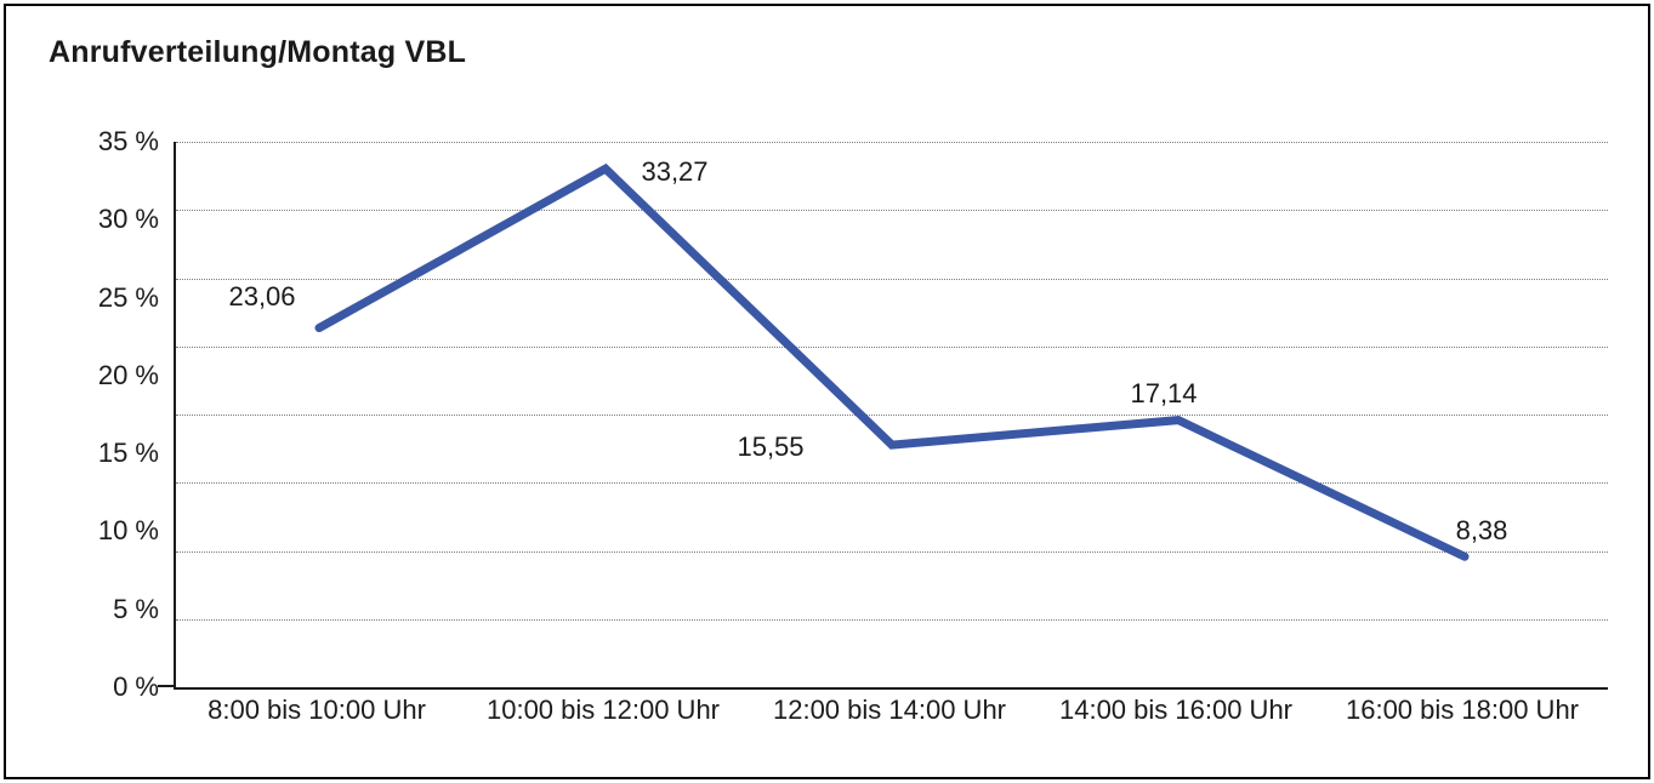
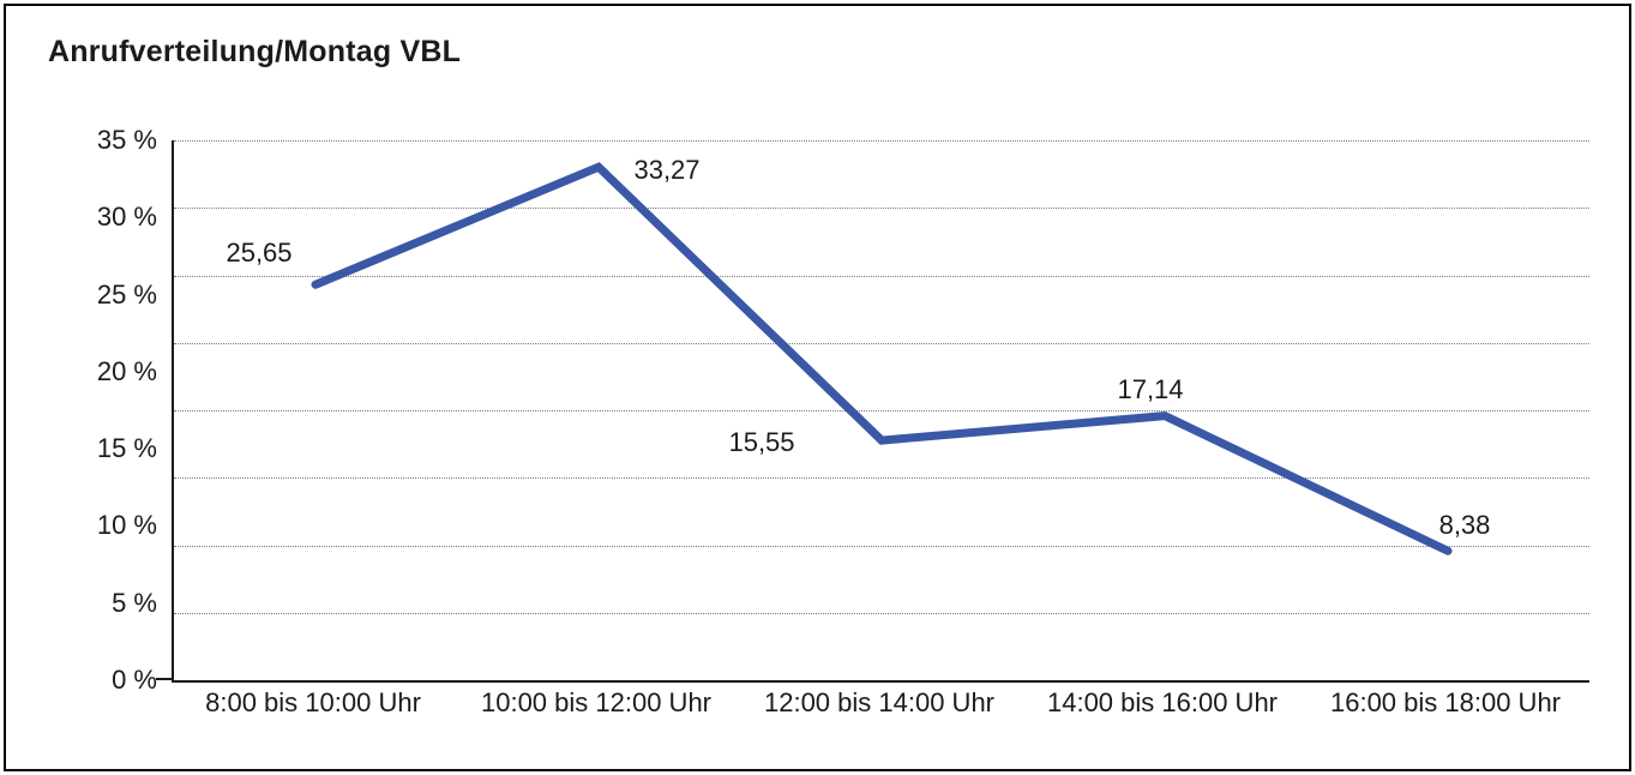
8:00 bis 10:00 Uhr: 23,06 -> 25,65
